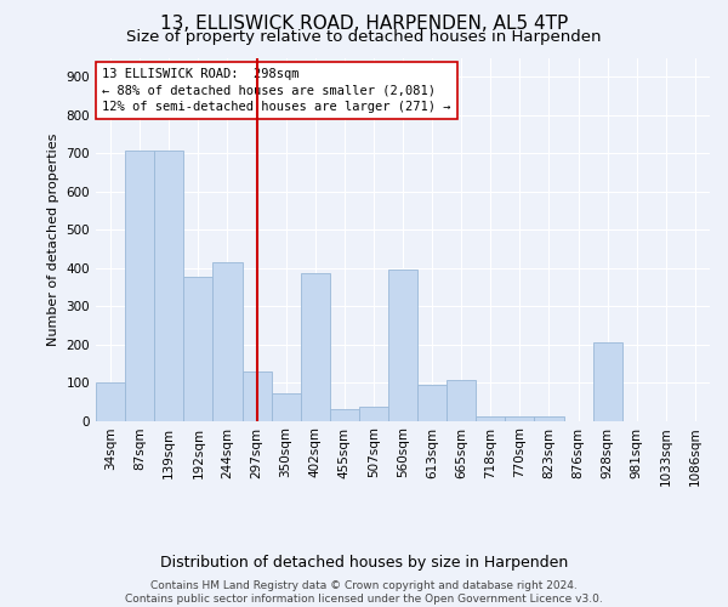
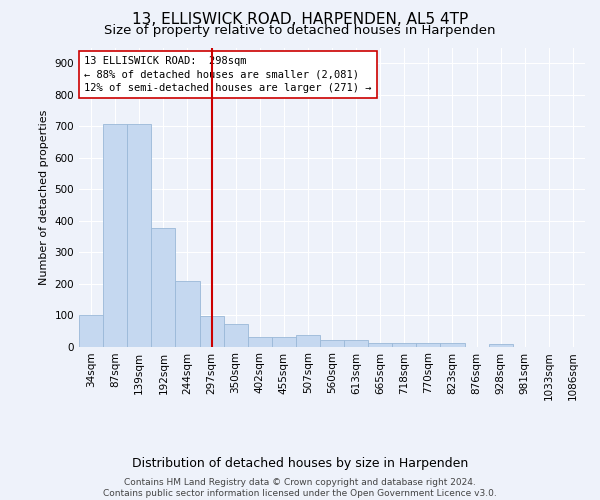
244sqm: 415 -> 207
297sqm: 130 -> 97
402sqm: 385 -> 30
560sqm: 395 -> 20
613sqm: 95 -> 20
665sqm: 105 -> 10
928sqm: 205 -> 8
